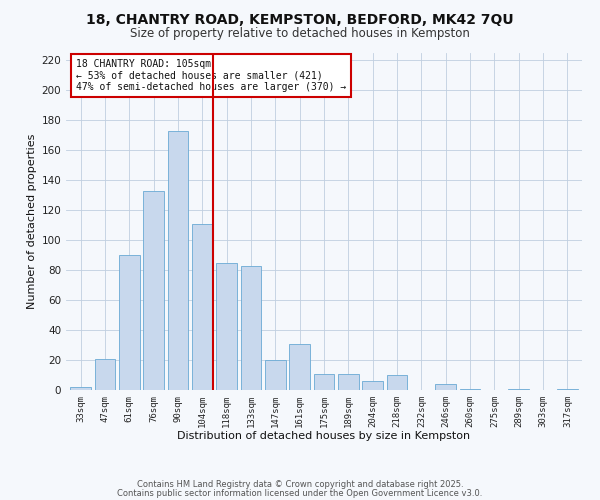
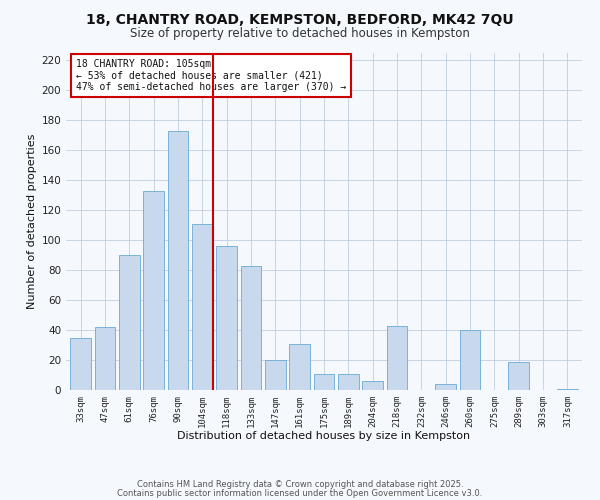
33sqm: 2 -> 35
47sqm: 21 -> 42
118sqm: 85 -> 96
218sqm: 10 -> 43
260sqm: 1 -> 40
289sqm: 1 -> 19
